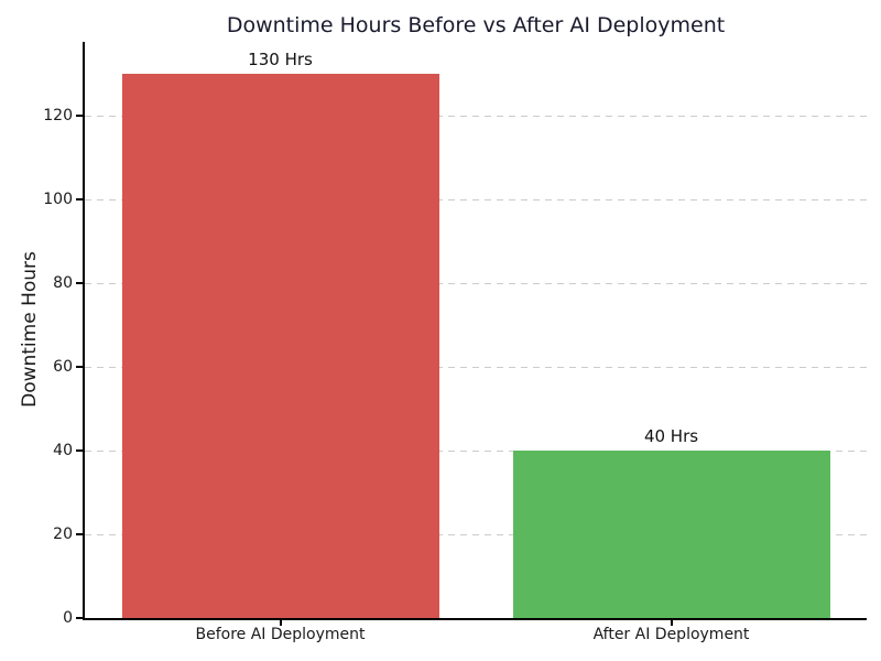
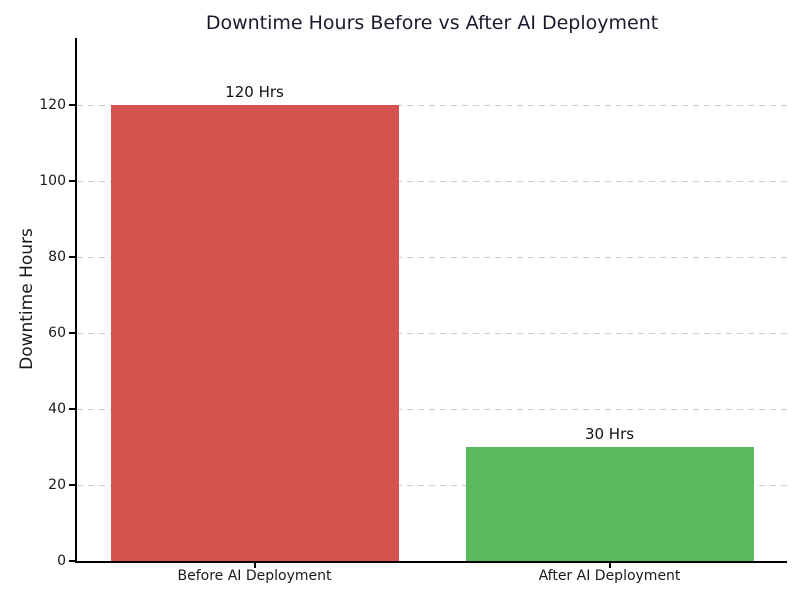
Before AI Deployment: 130 -> 120
After AI Deployment: 40 -> 30
